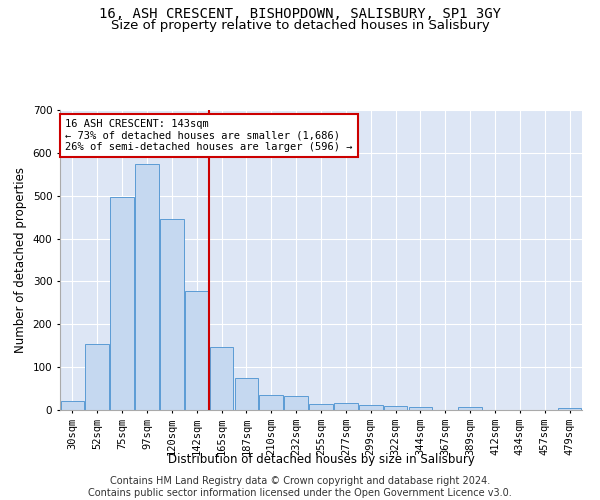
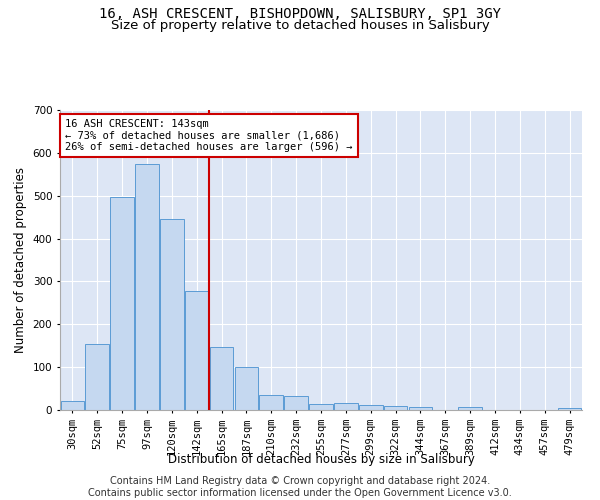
187sqm: 75 -> 100
